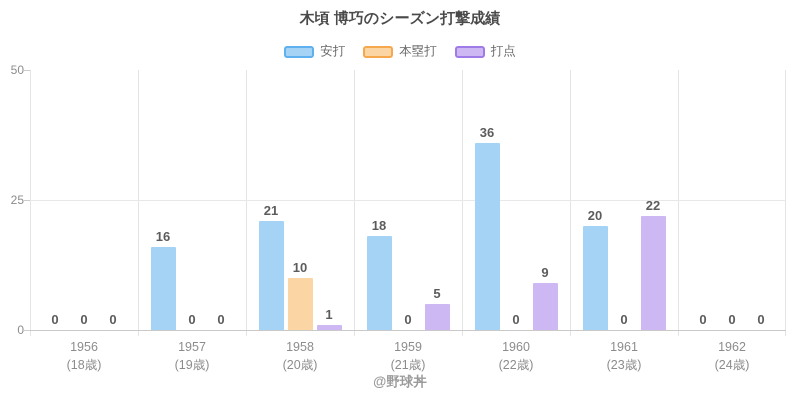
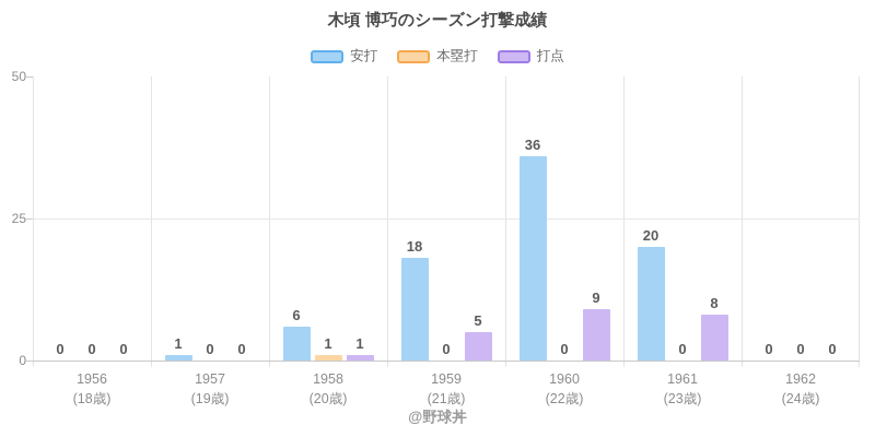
安打/1957: 16 -> 1
安打/1958: 21 -> 6
本塁打/1958: 10 -> 1
打点/1961: 22 -> 8
